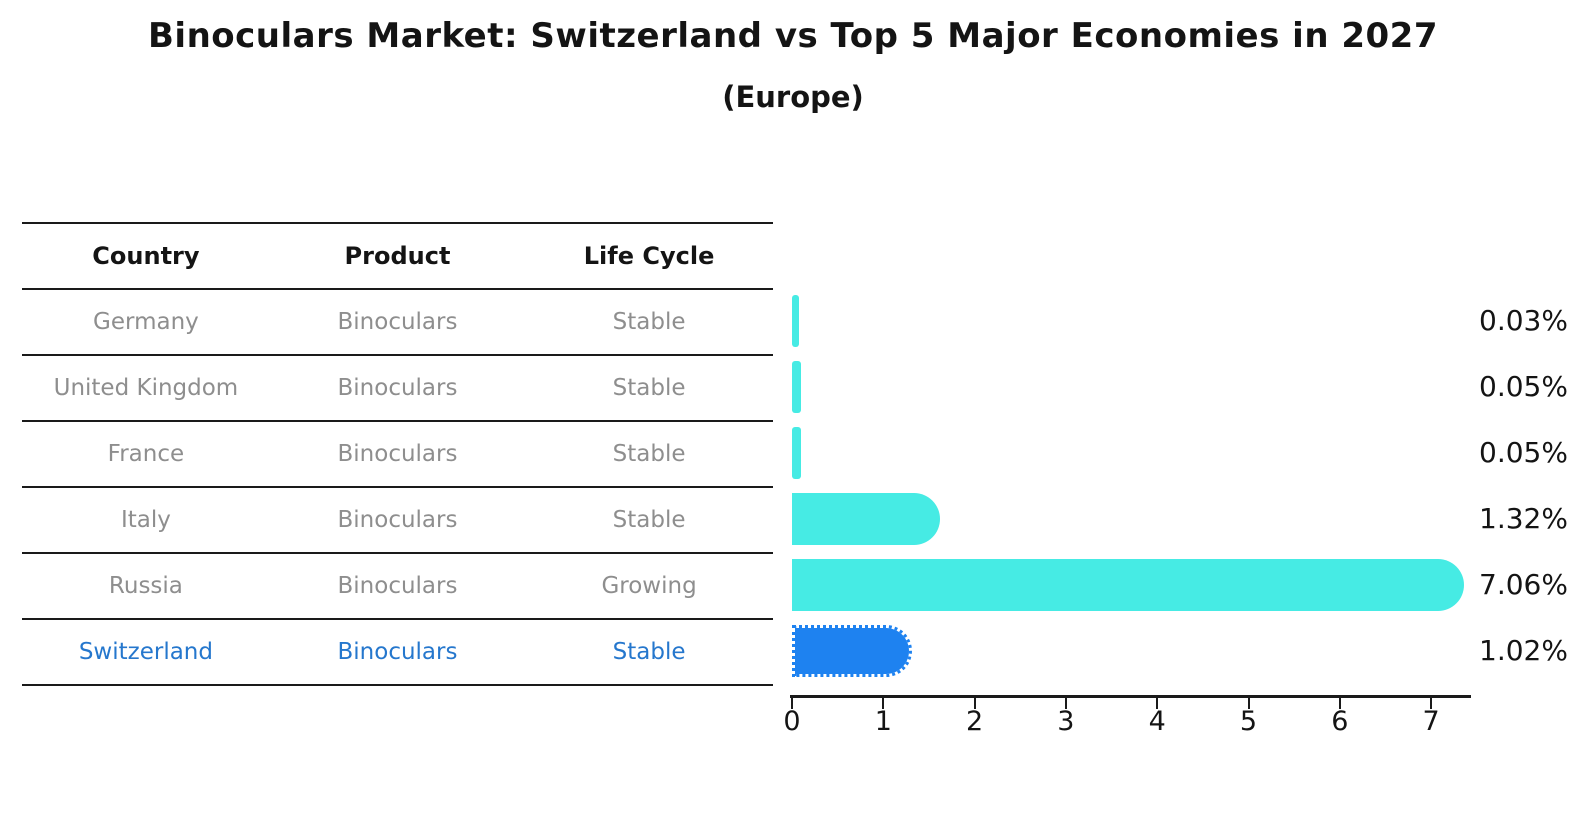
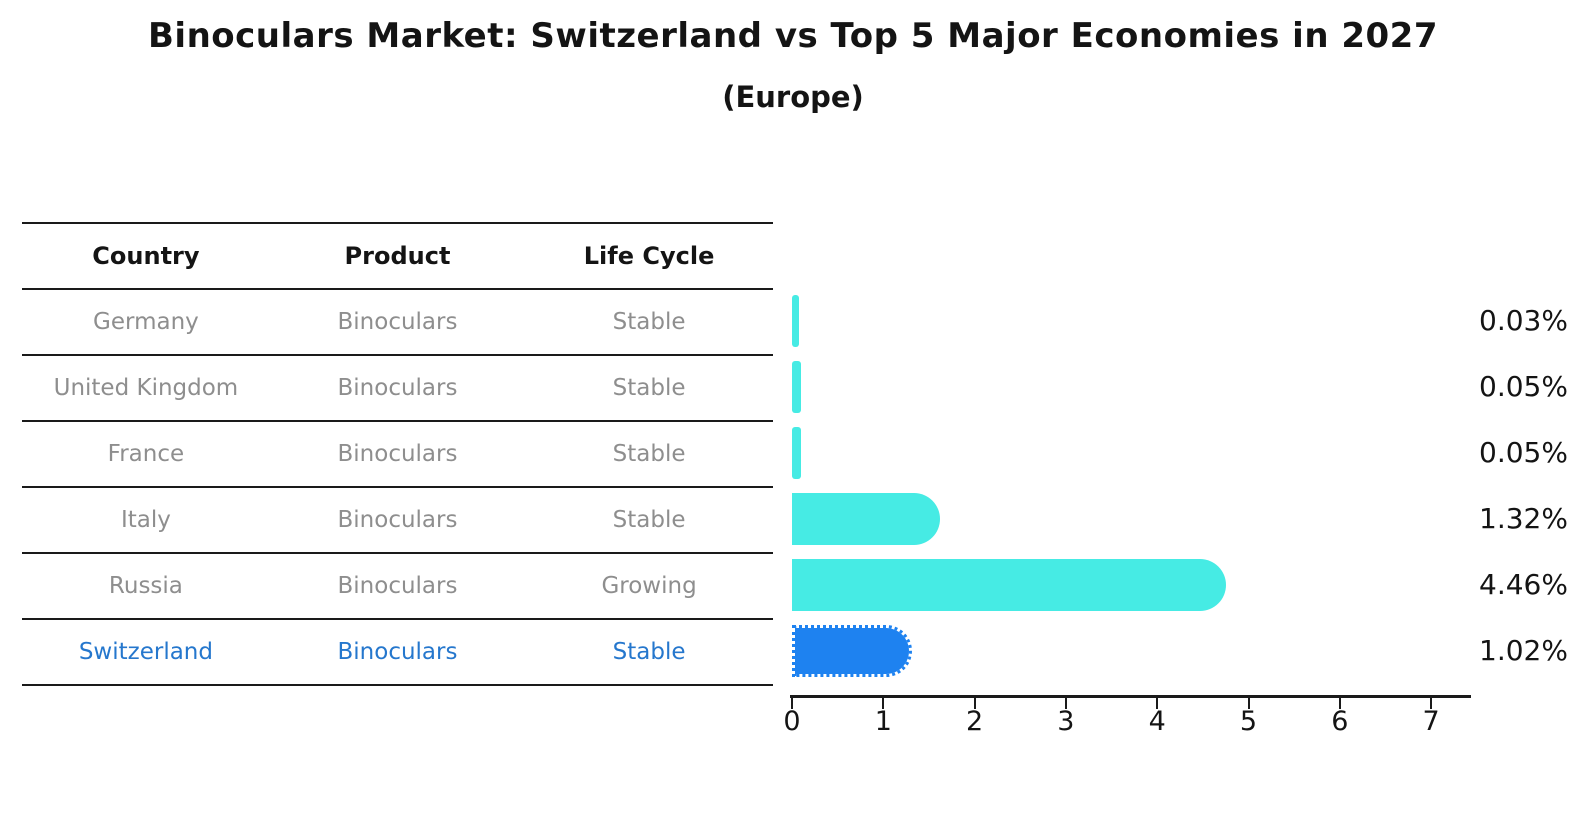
Russia: 7.06% -> 4.46%
